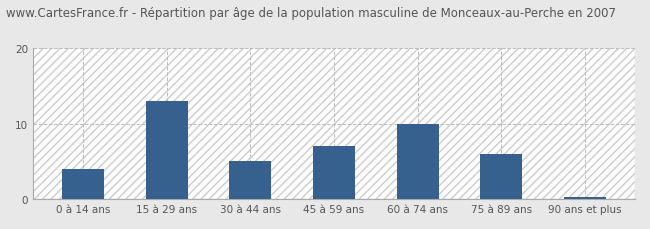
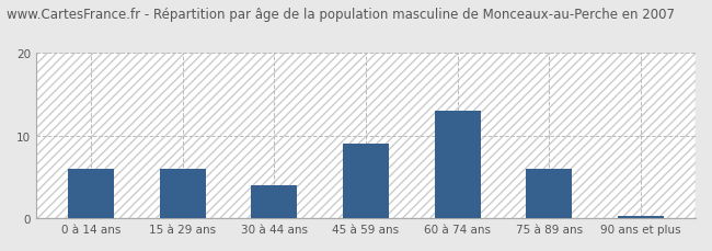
0 à 14 ans: 4.0 -> 6.0
15 à 29 ans: 13.0 -> 6.0
30 à 44 ans: 5.0 -> 4.0
45 à 59 ans: 7.0 -> 9.0
60 à 74 ans: 10.0 -> 13.0
